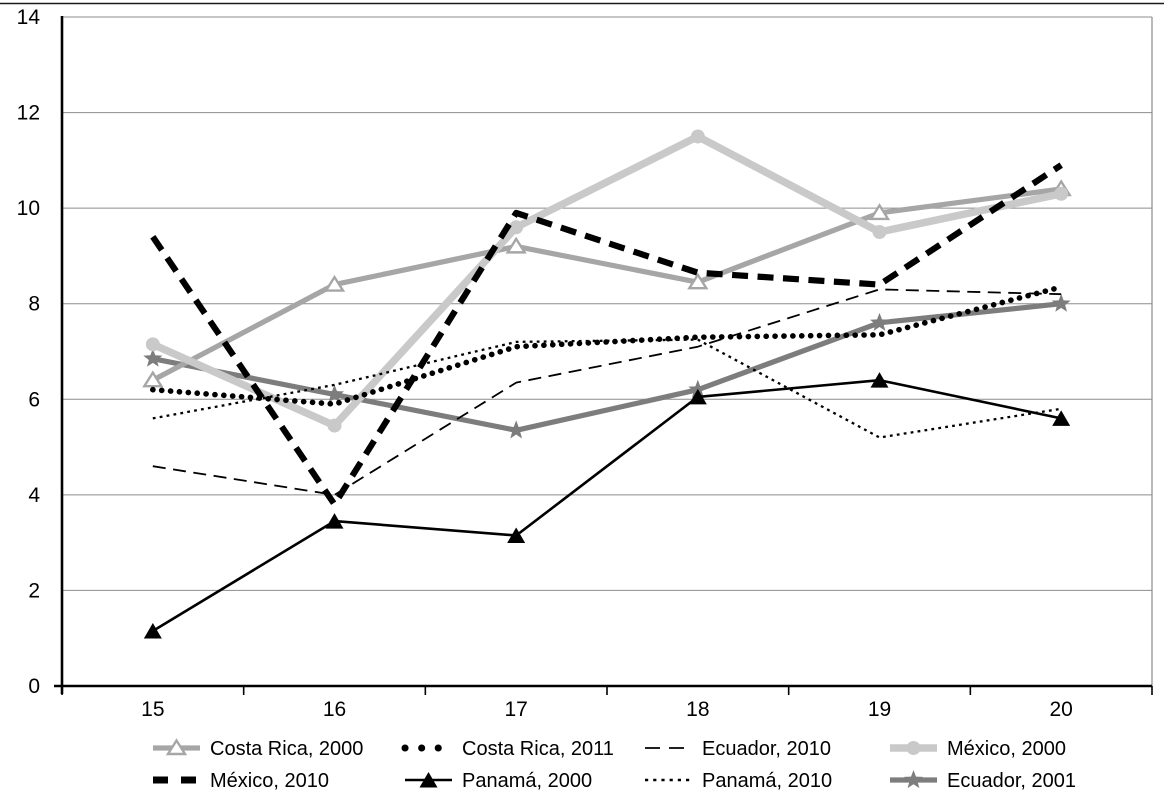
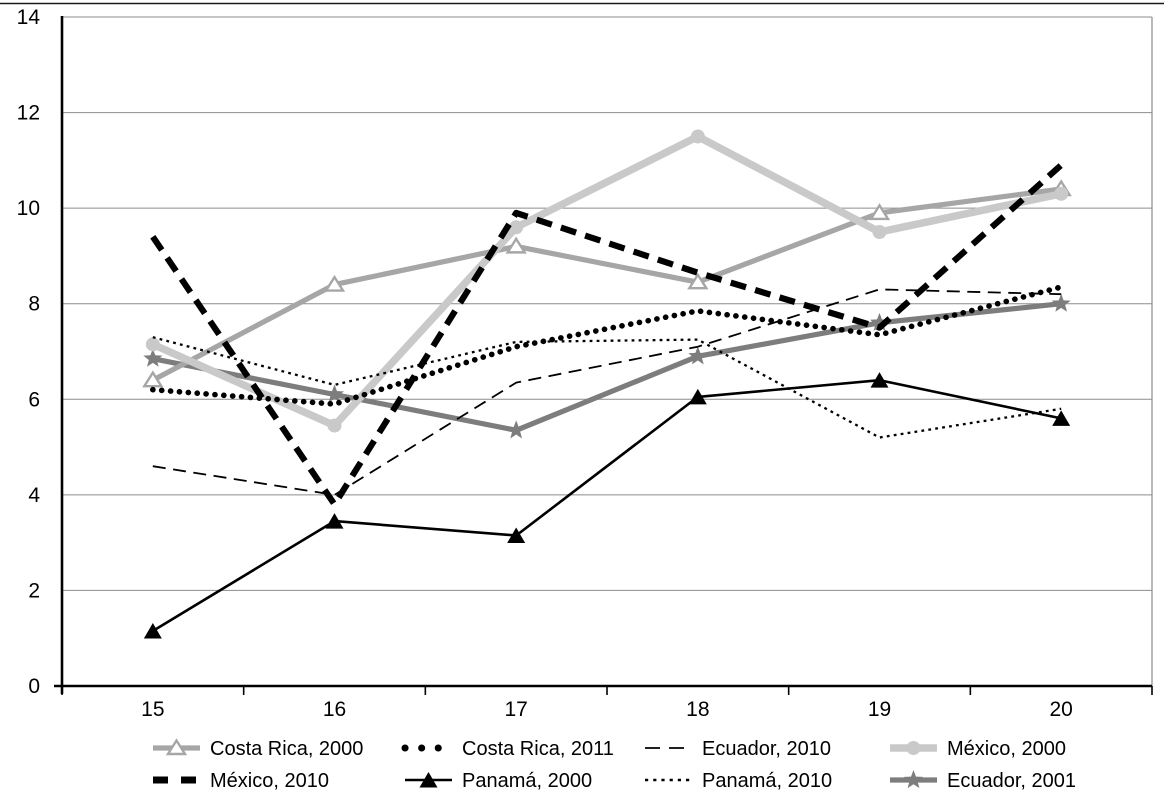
Panamá, 2010/15: 5.6 -> 7.3
Costa Rica, 2011/18: 7.3 -> 7.8
Ecuador, 2001/18: 6.2 -> 6.9
México, 2010/19: 8.4 -> 7.5
